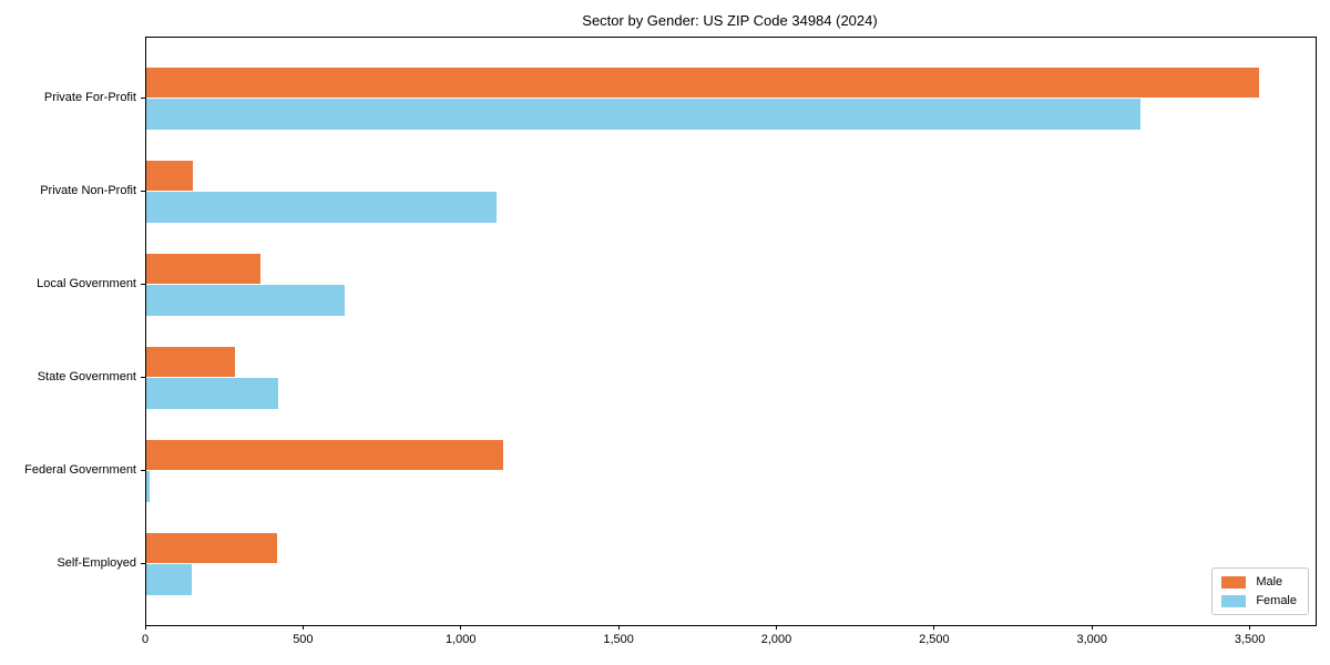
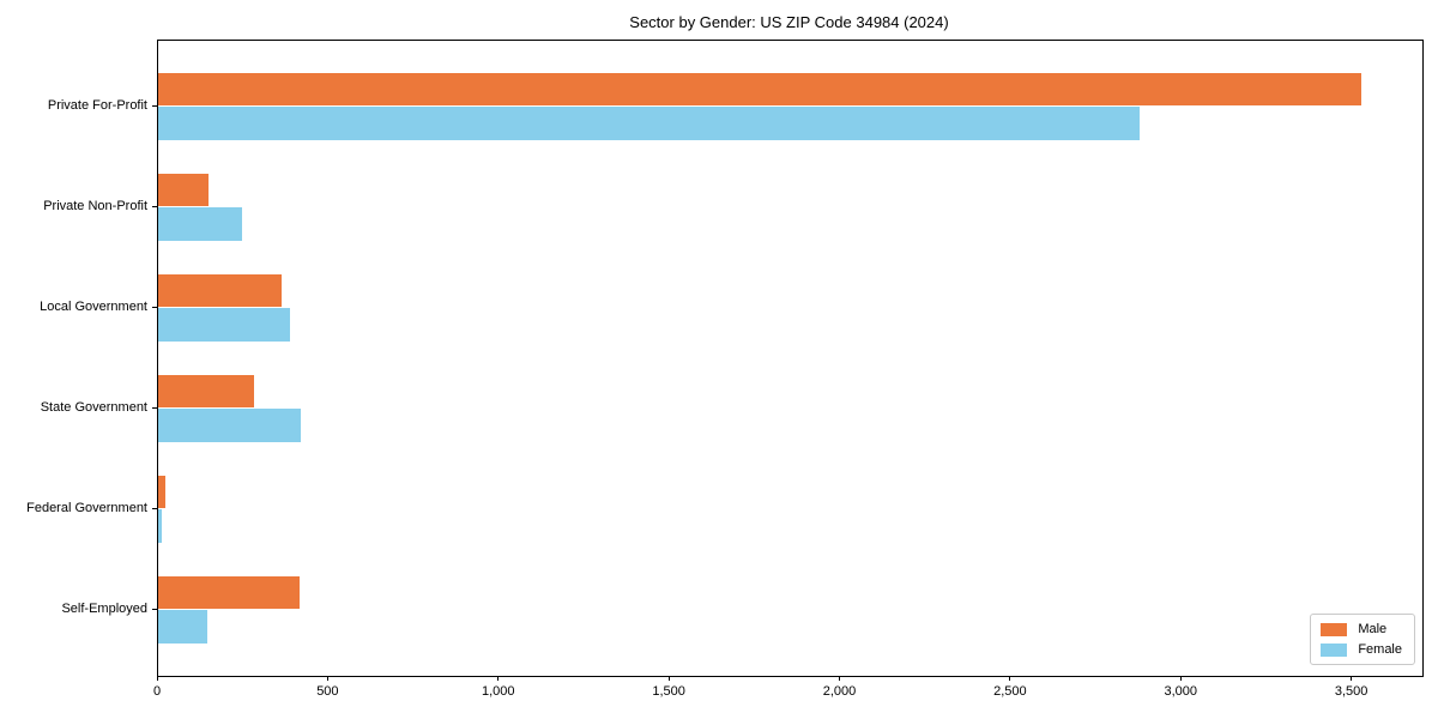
Female/Private For-Profit: 3150 -> 2880
Female/Private Non-Profit: 1110 -> 250
Female/Local Government: 630 -> 390
Male/Federal Government: 1130 -> 20
